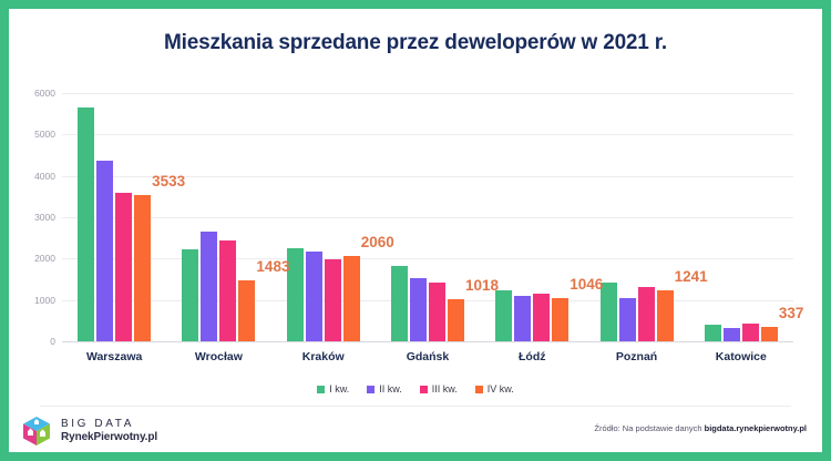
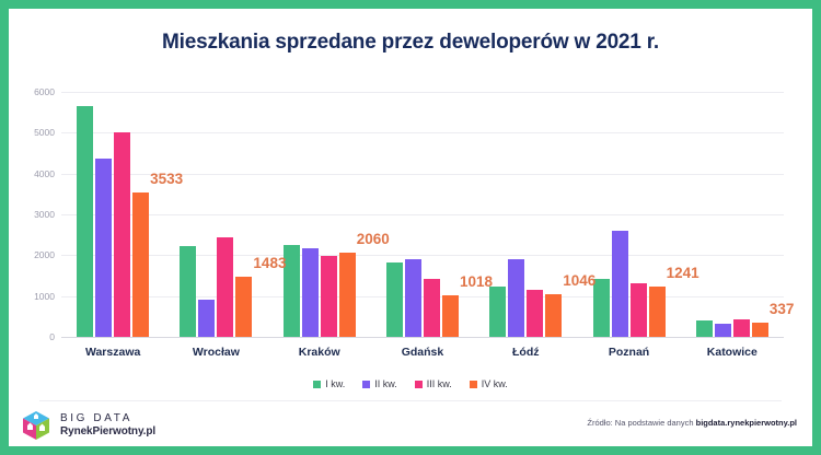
III kw./Warszawa: 3600 -> 5000
II kw./Wrocław: 2600 -> 900
II kw./Gdańsk: 1500 -> 1900
II kw./Łódź: 1100 -> 1900
II kw./Poznań: 1000 -> 2600
